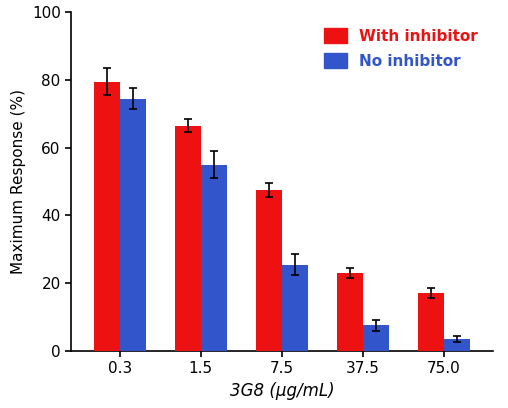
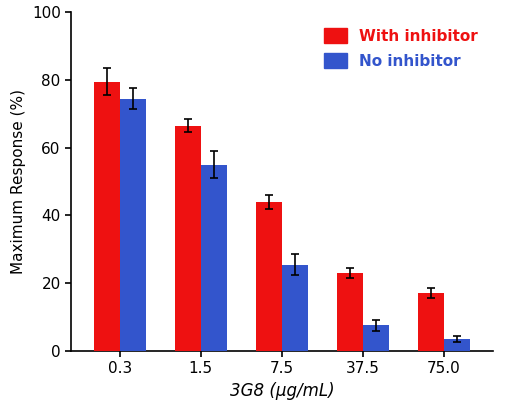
With inhibitor/7.5: 47.5 -> 44.0
